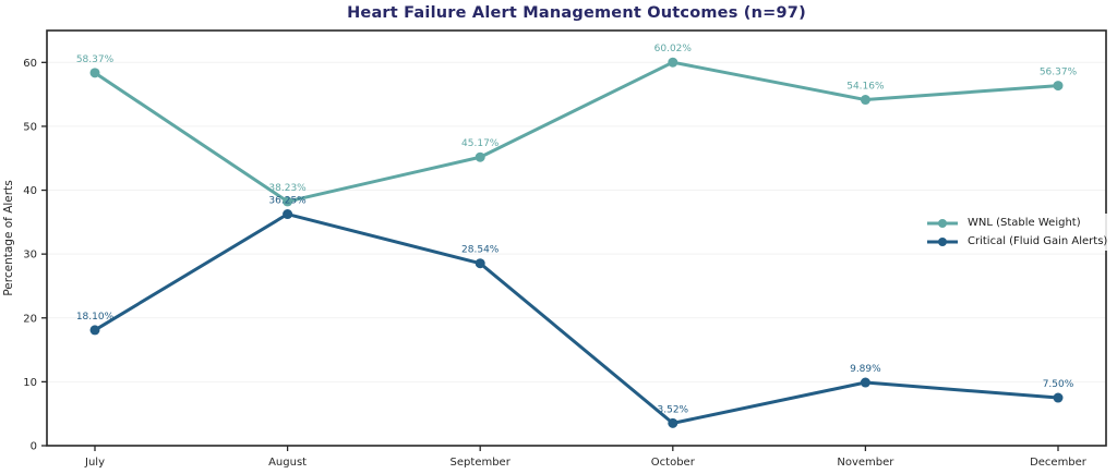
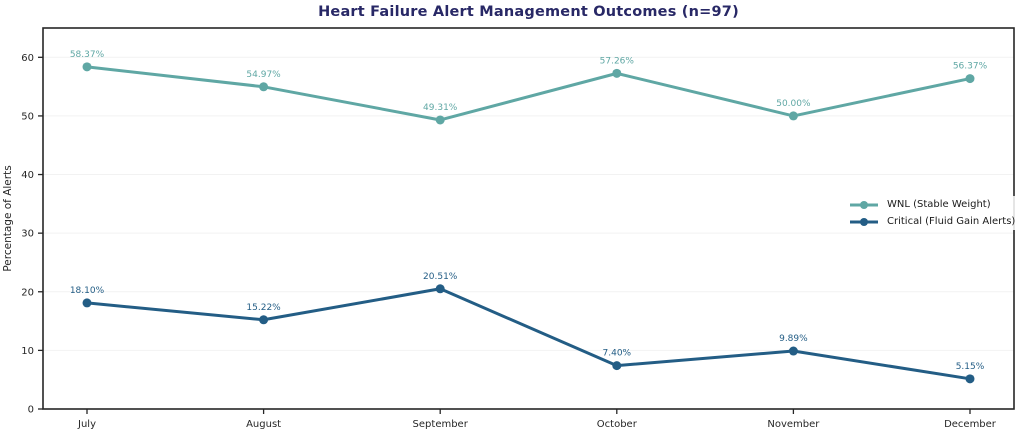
WNL (Stable Weight)/August: 38.23% -> 54.97%
Critical (Fluid Gain Alerts)/August: 36.25% -> 15.22%
WNL (Stable Weight)/September: 45.17% -> 49.31%
Critical (Fluid Gain Alerts)/September: 28.54% -> 20.51%
WNL (Stable Weight)/October: 60.02% -> 57.26%
Critical (Fluid Gain Alerts)/October: 3.52% -> 7.40%
WNL (Stable Weight)/November: 54.16% -> 50.00%
Critical (Fluid Gain Alerts)/December: 7.50% -> 5.15%
